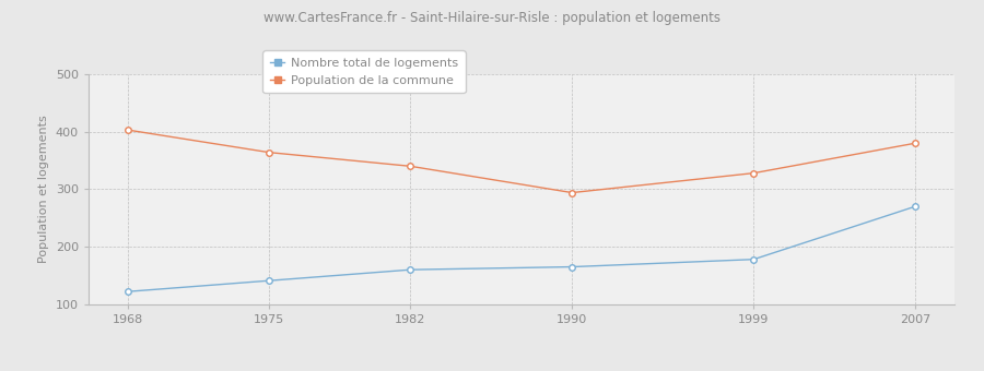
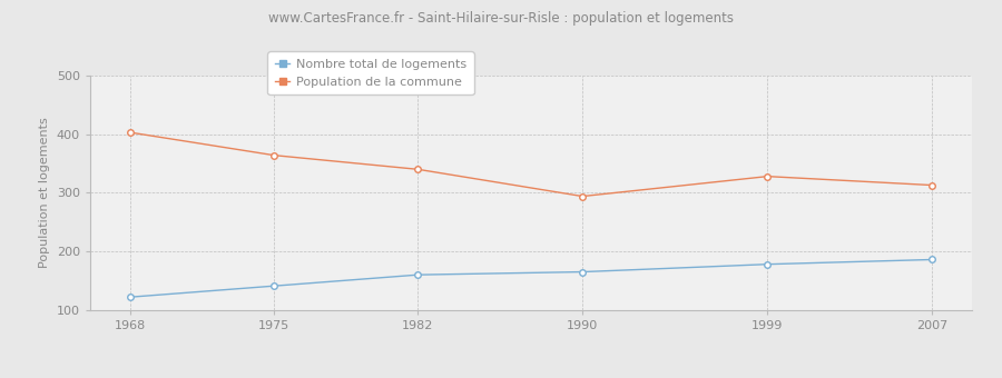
Nombre total de logements/2007: 270 -> 186
Population de la commune/2007: 380 -> 313
